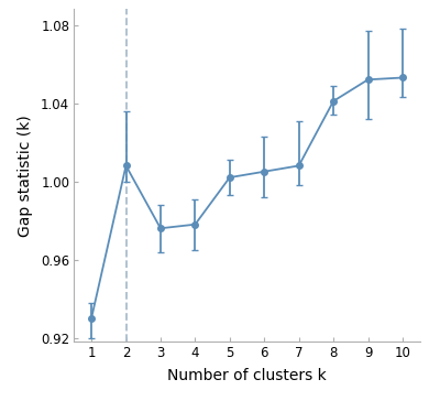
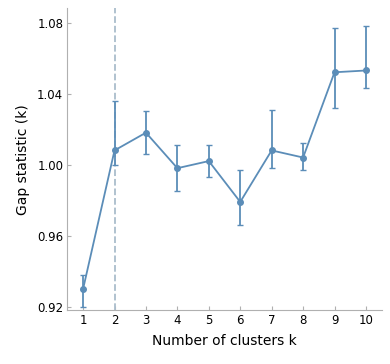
3: 0.976 -> 1.018
4: 0.978 -> 0.998
6: 1.005 -> 0.979
8: 1.041 -> 1.004
